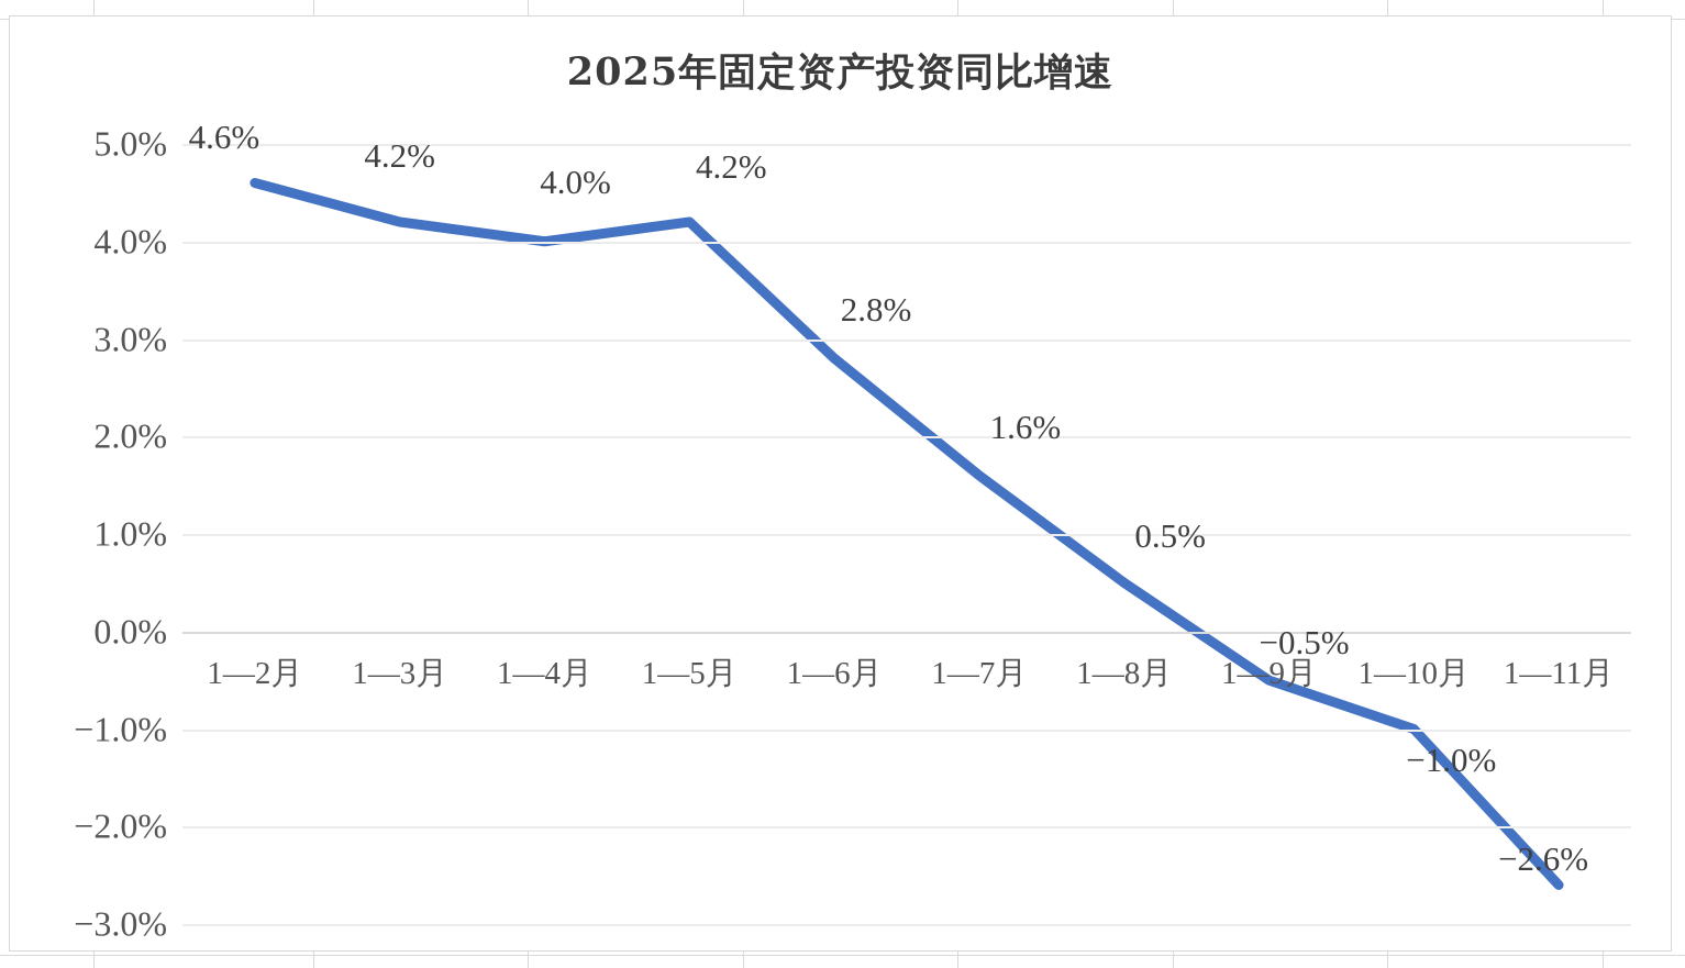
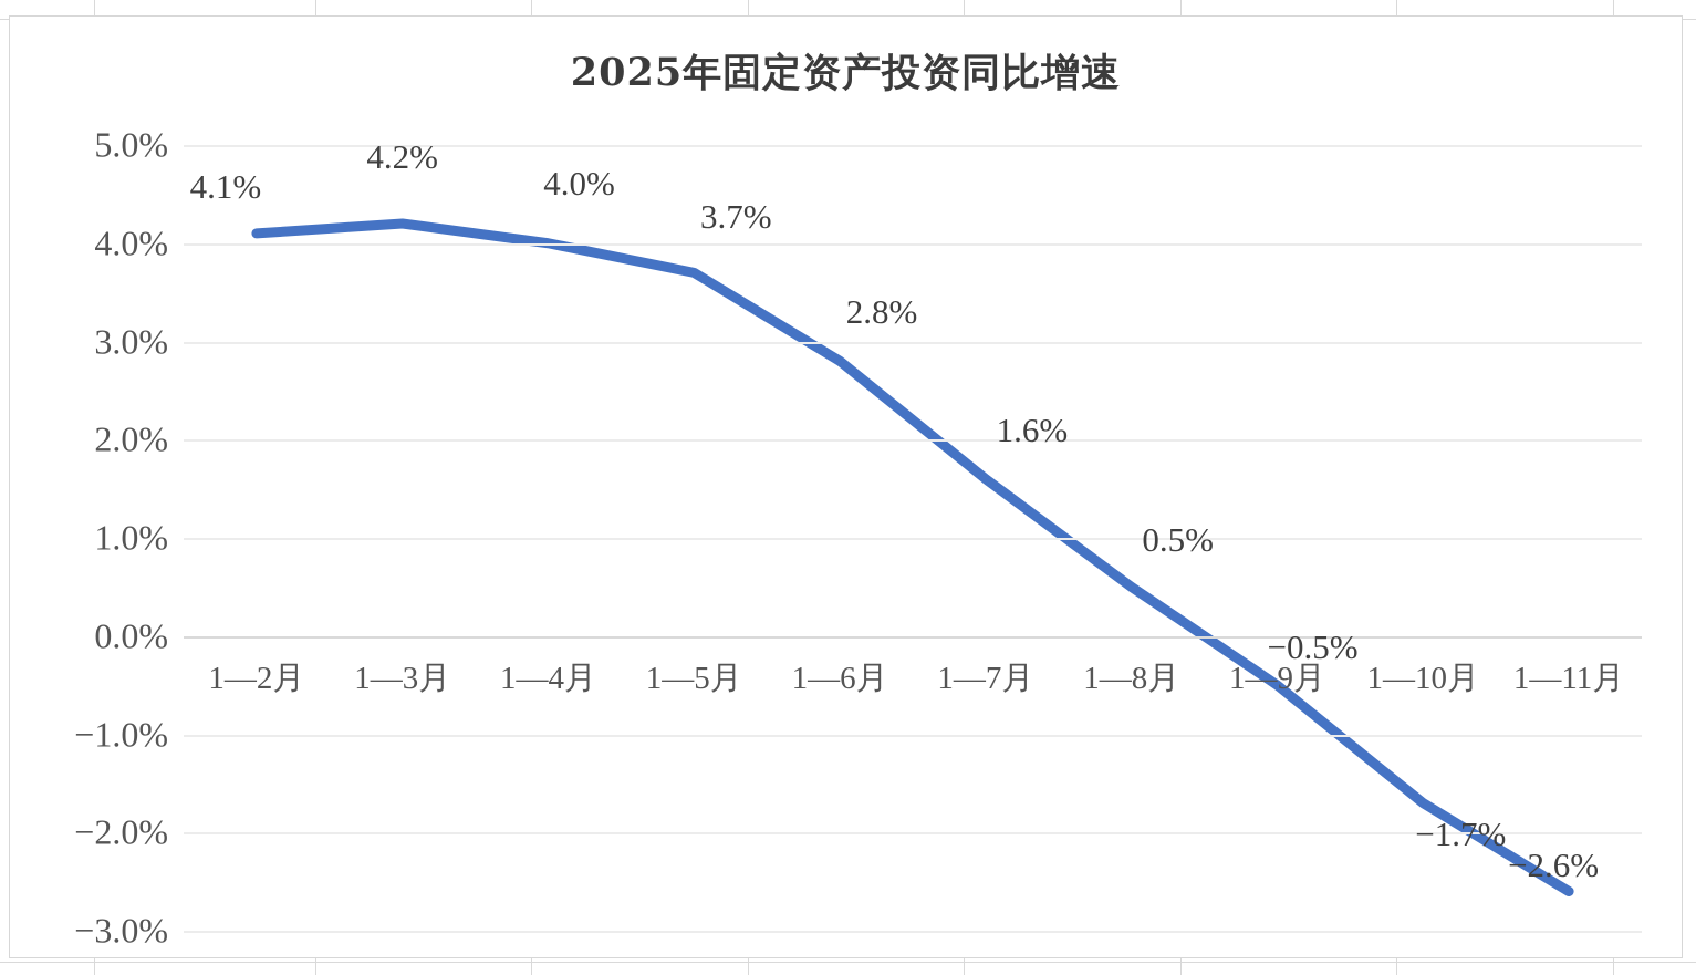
1—2月: 4.6% -> 4.1%
1—5月: 4.2% -> 3.7%
1—10月: −1.0% -> −1.7%
